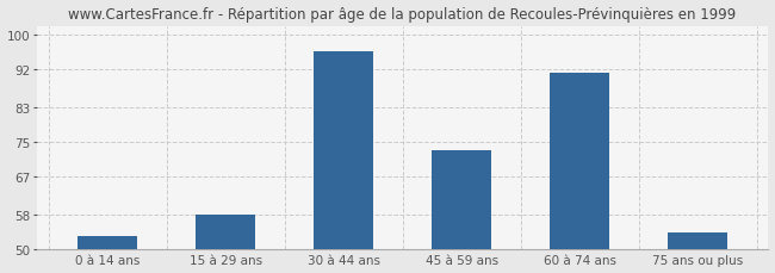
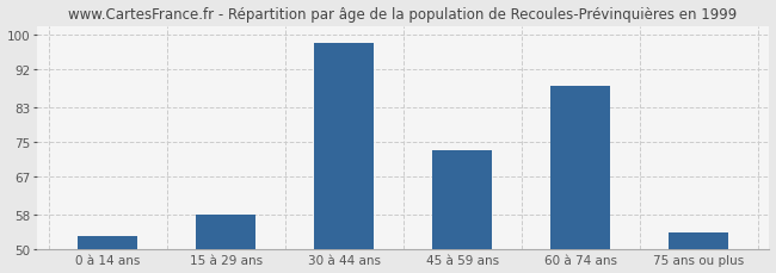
30 à 44 ans: 96 -> 98
60 à 74 ans: 91 -> 88
